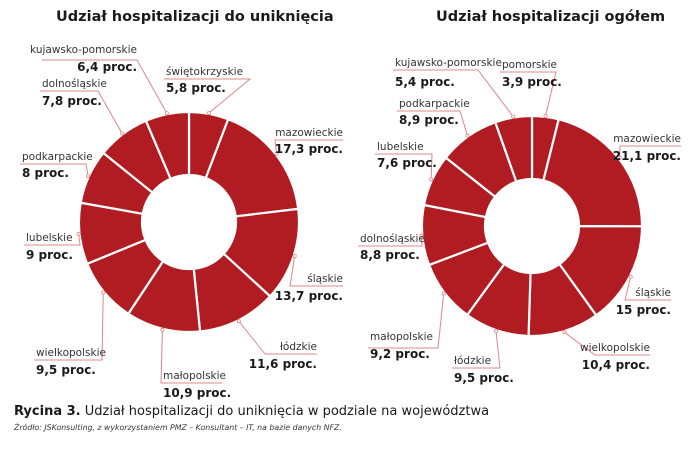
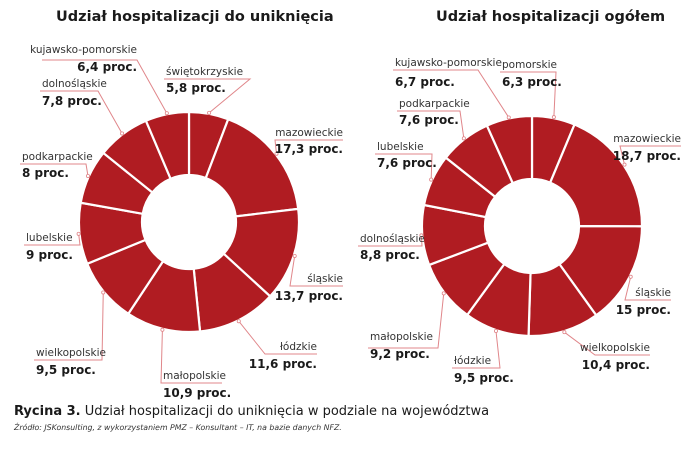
Udział hospitalizacji ogółem/pomorskie: 3,9 -> 6,3
Udział hospitalizacji ogółem/mazowieckie: 21,1 -> 18,7
Udział hospitalizacji ogółem/podkarpackie: 8,9 -> 7,6
Udział hospitalizacji ogółem/kujawsko-pomorskie: 5,4 -> 6,7
